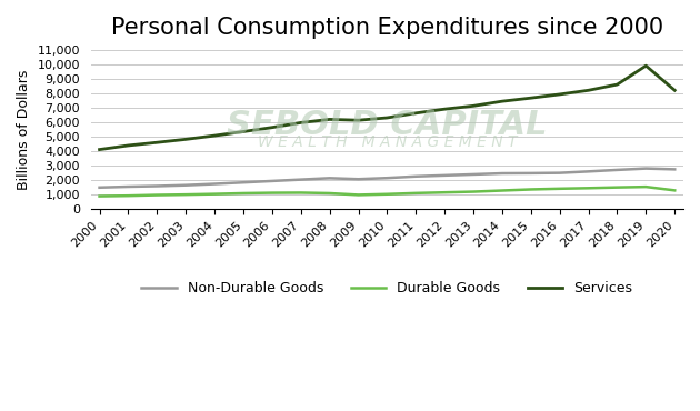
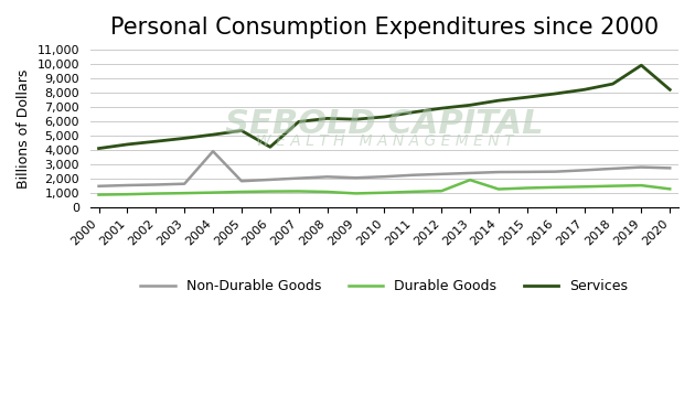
Non-Durable Goods/2004: 1,700 -> 3,900
Services/2006: 5,600 -> 4,200
Durable Goods/2013: 1,200 -> 1,900
